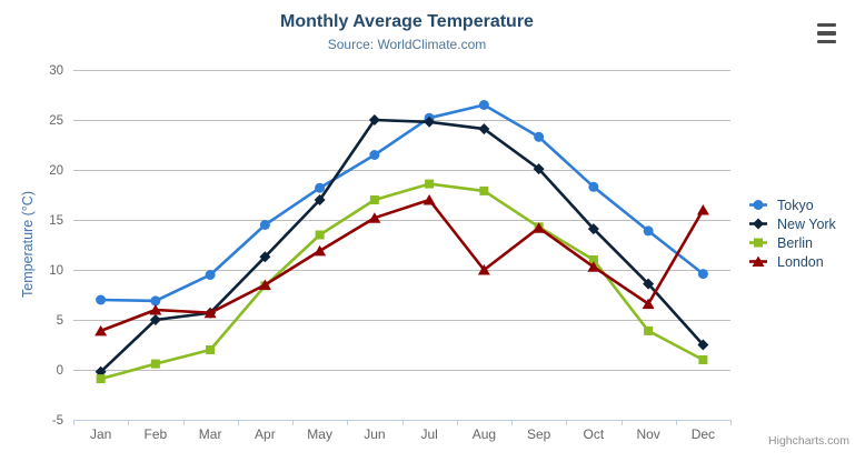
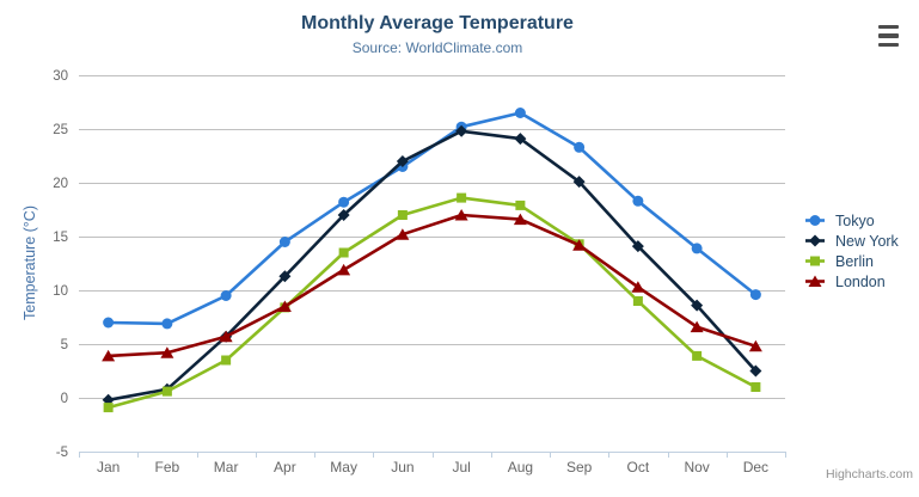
New York/Feb: 5 -> 1
London/Feb: 6 -> 4
Berlin/Mar: 2 -> 4
New York/Jun: 25 -> 22
London/Aug: 10 -> 17
Berlin/Oct: 11 -> 9
London/Dec: 16 -> 5
